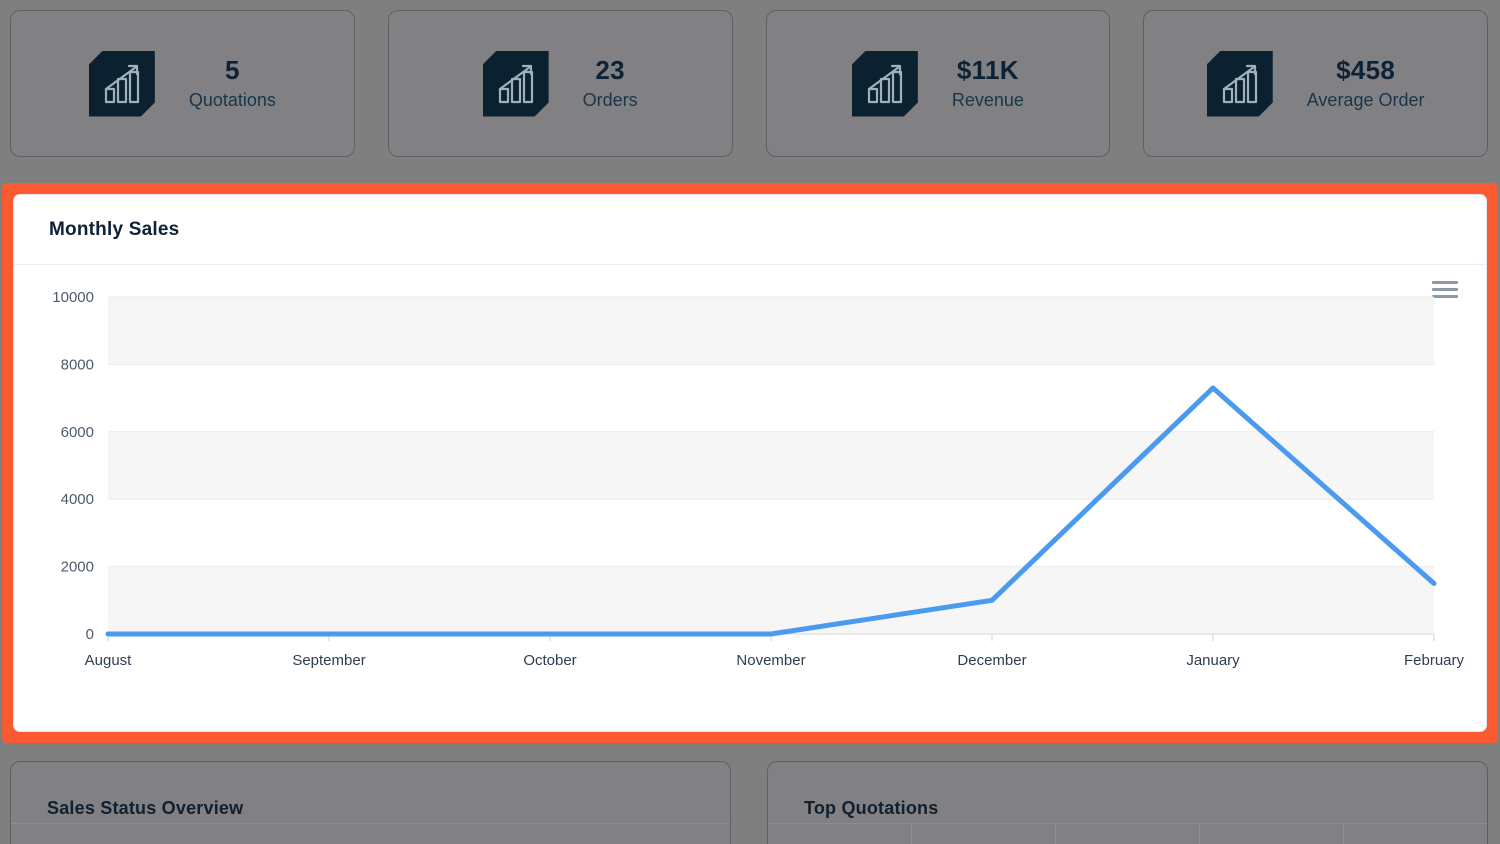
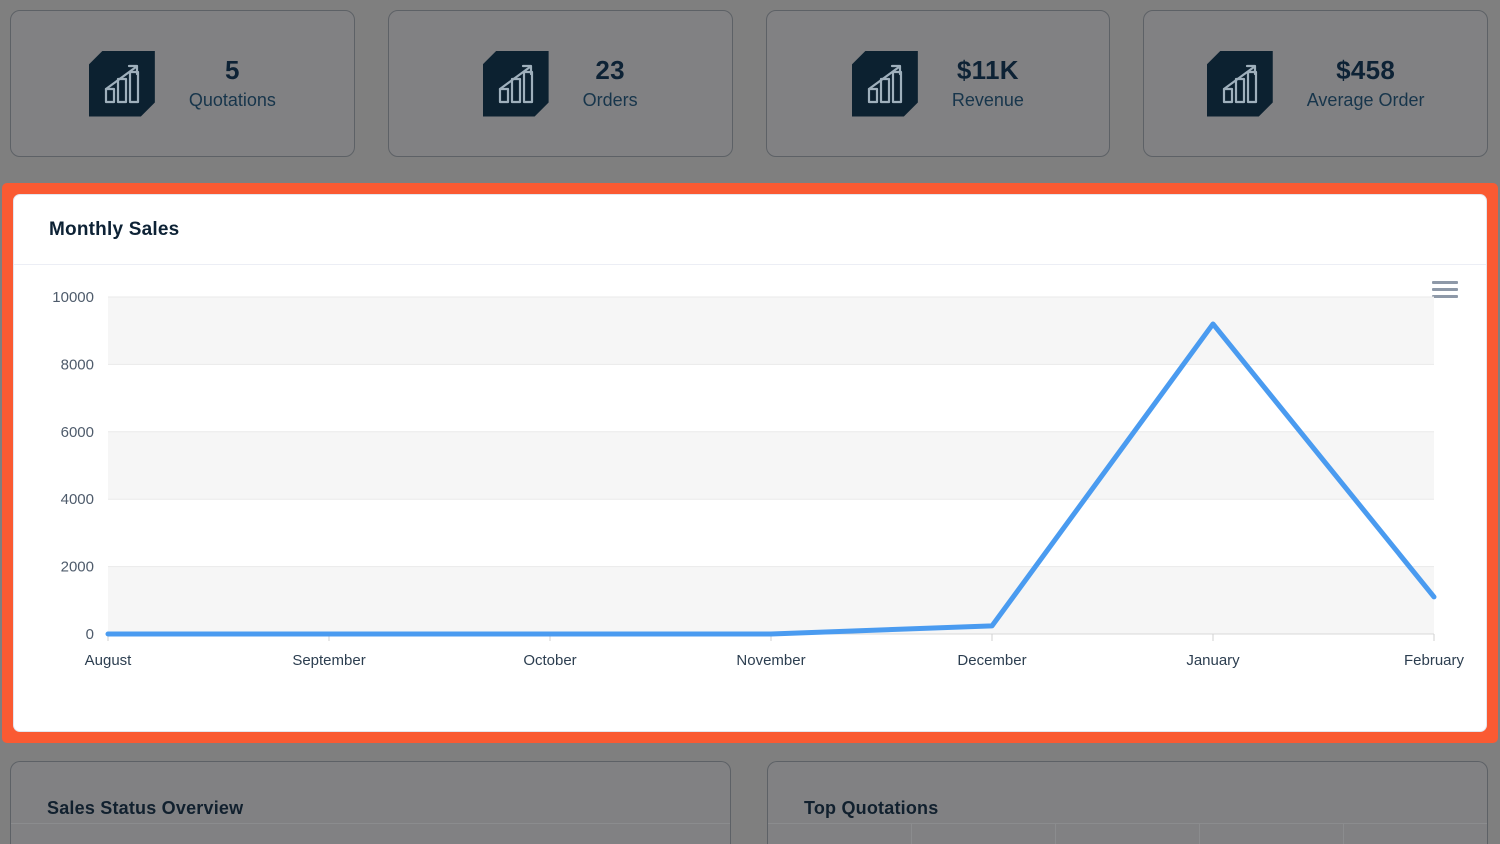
December: 1000 -> 200
January: 7300 -> 9200
February: 1500 -> 1100
